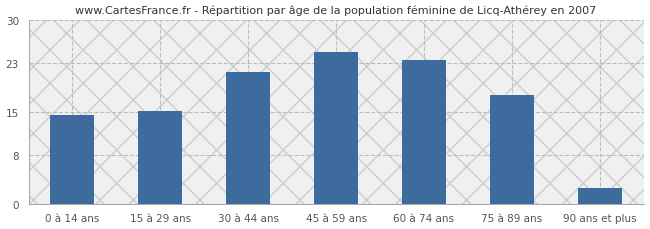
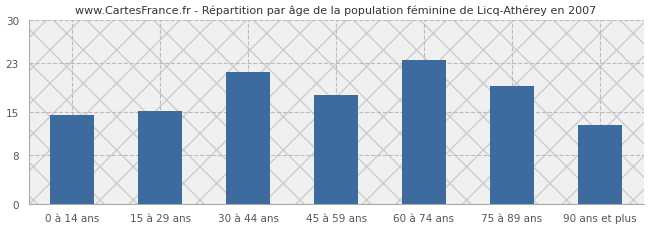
45 à 59 ans: 24.8 -> 17.8
75 à 89 ans: 17.8 -> 19.2
90 ans et plus: 2.5 -> 12.8
